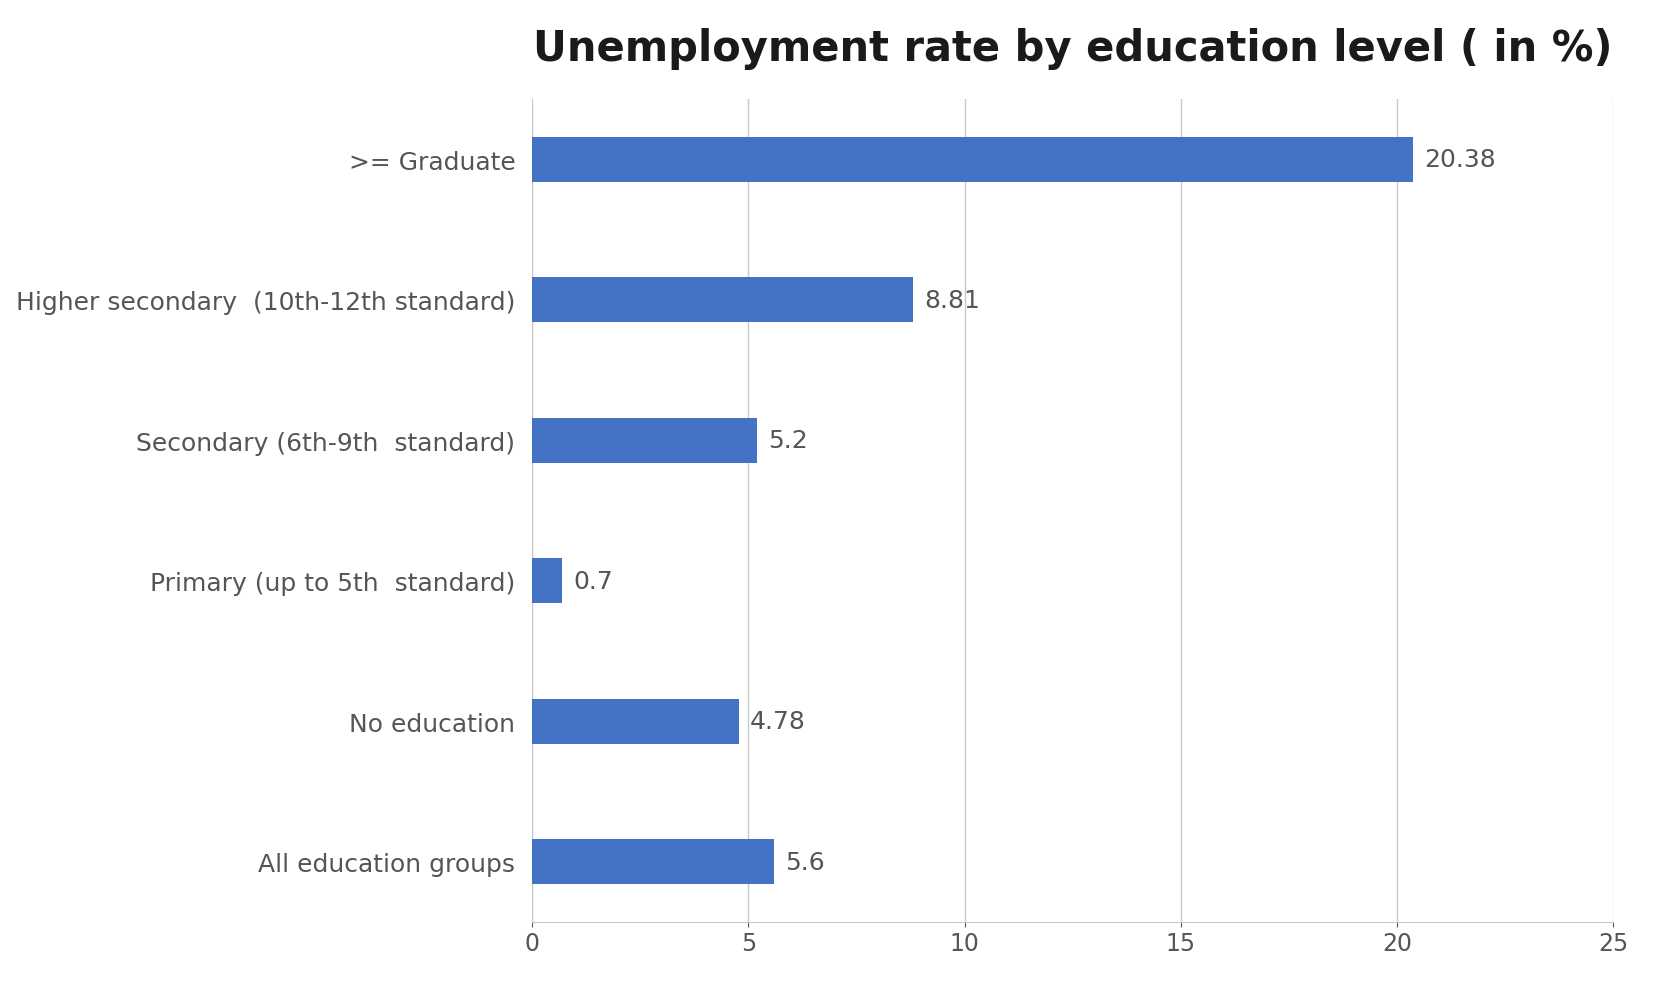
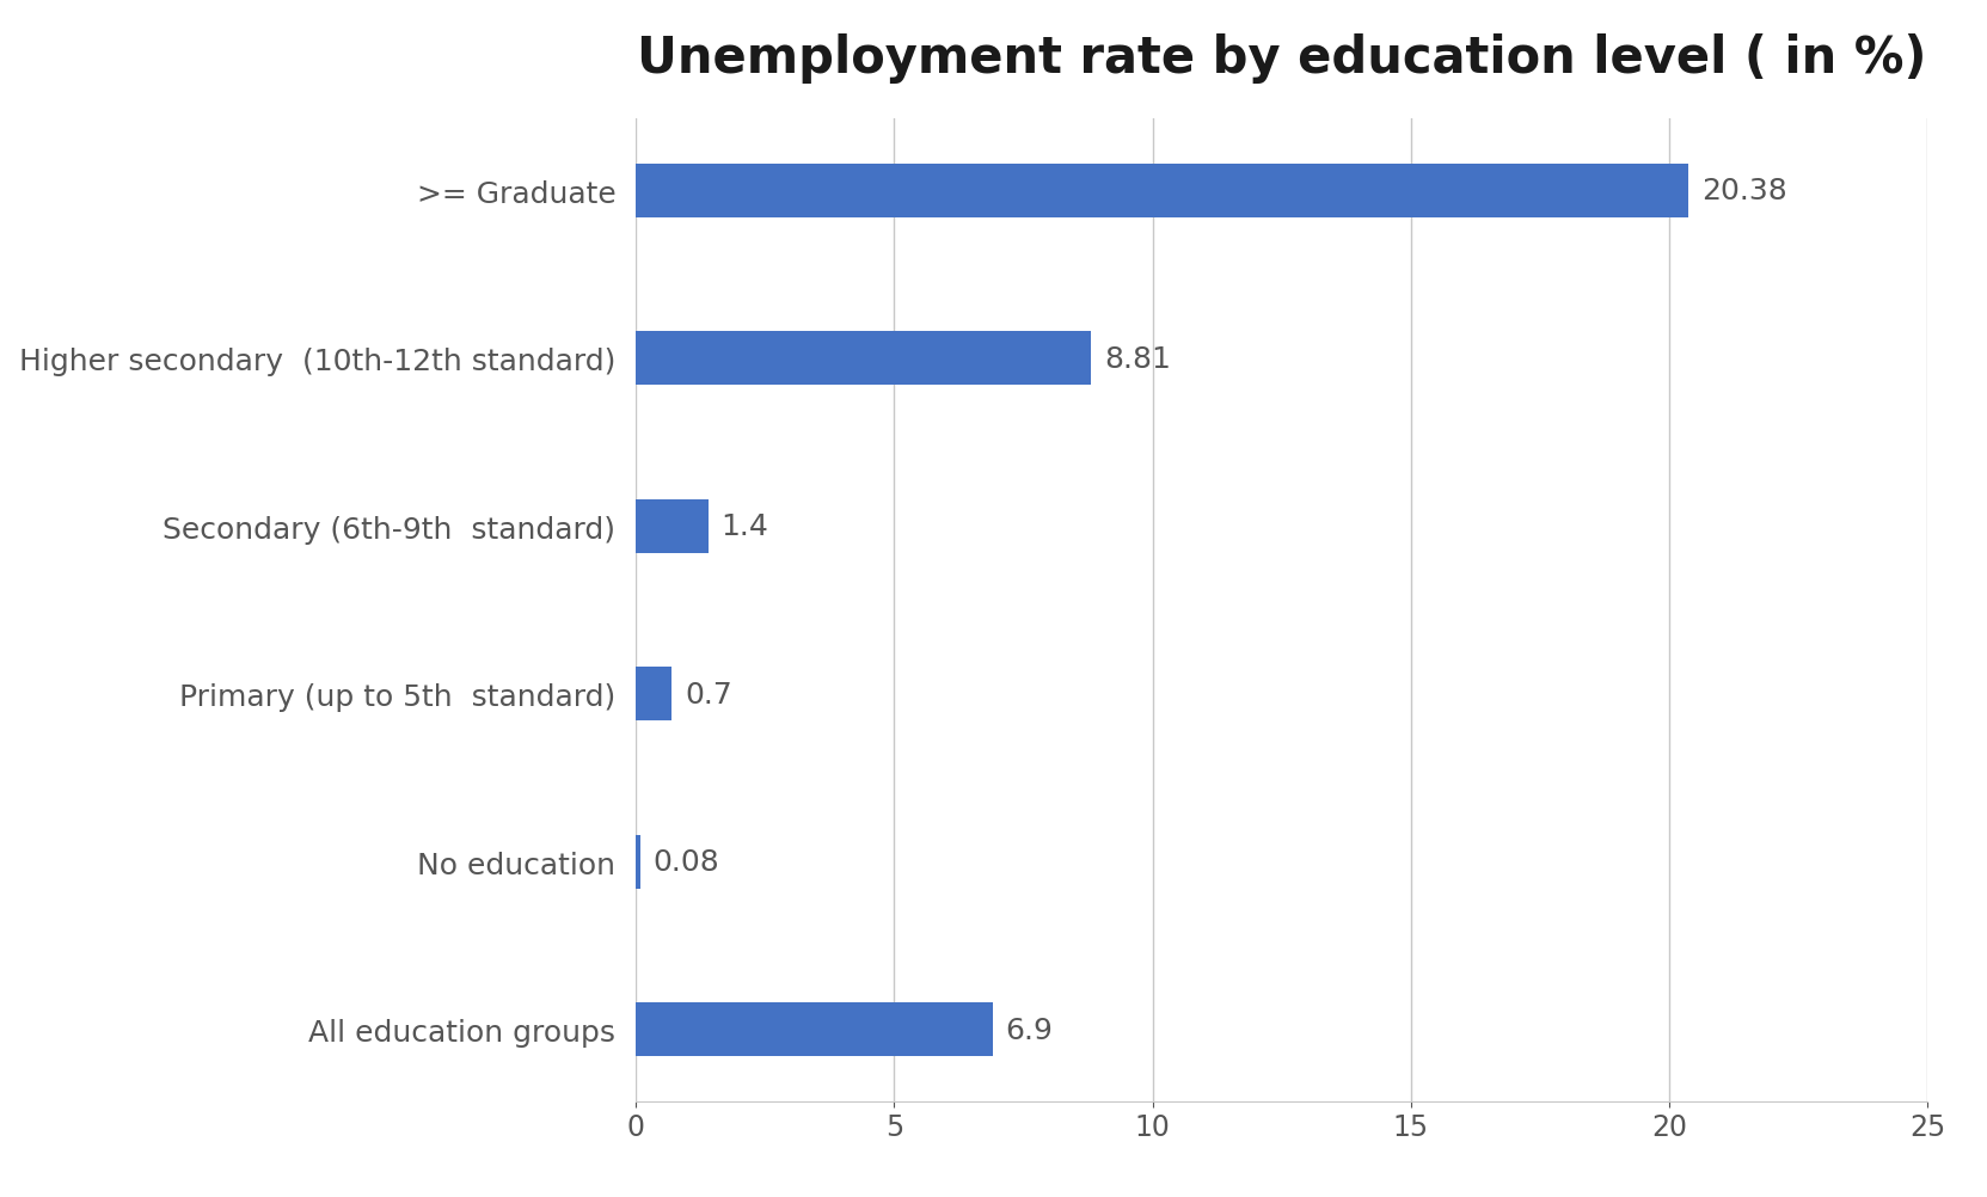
Secondary (6th-9th standard): 5.2 -> 1.4
No education: 4.78 -> 0.08
All education groups: 5.6 -> 6.9
